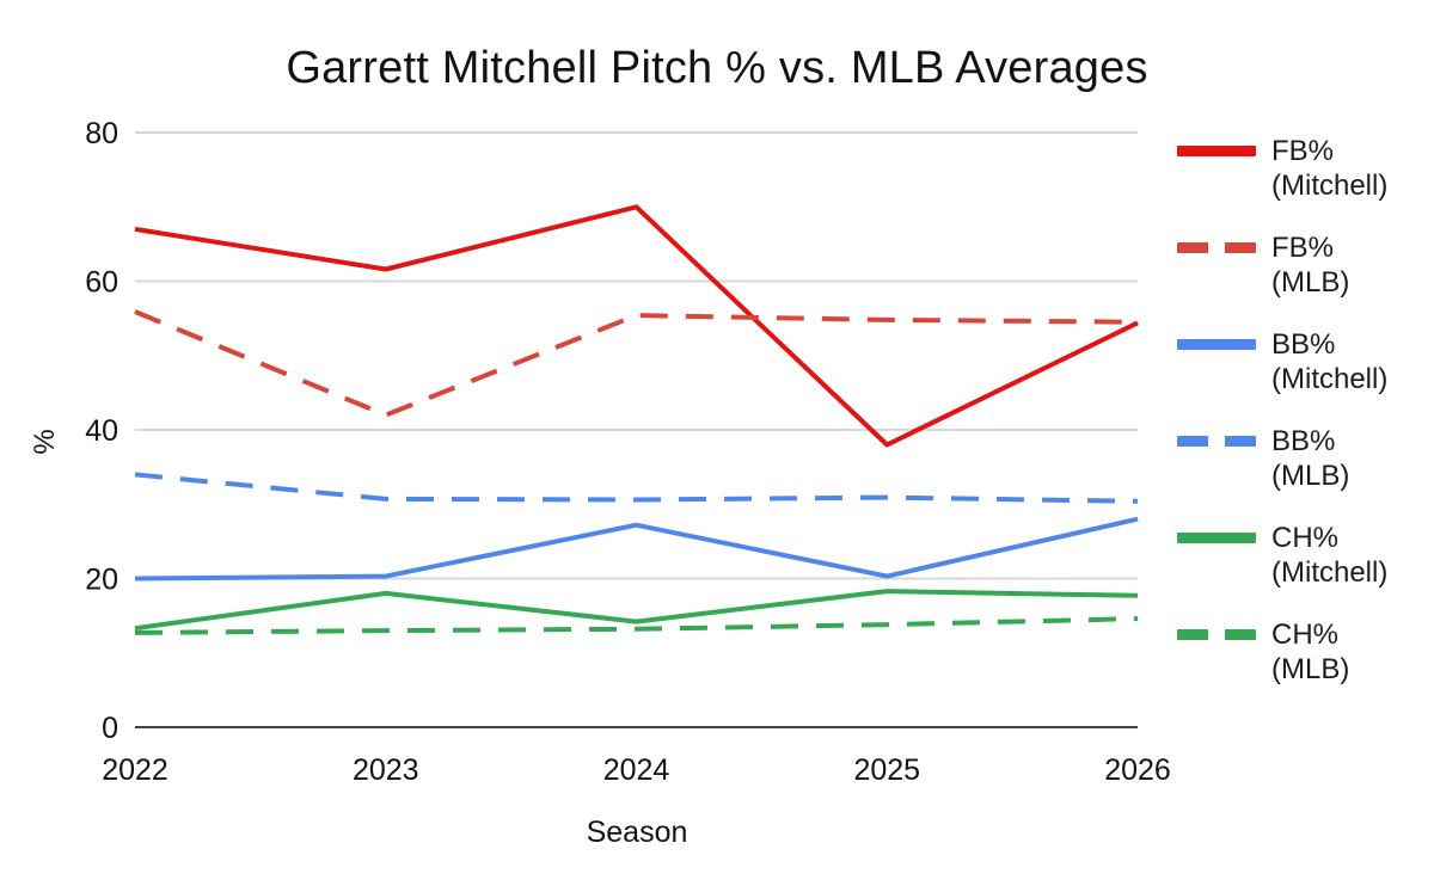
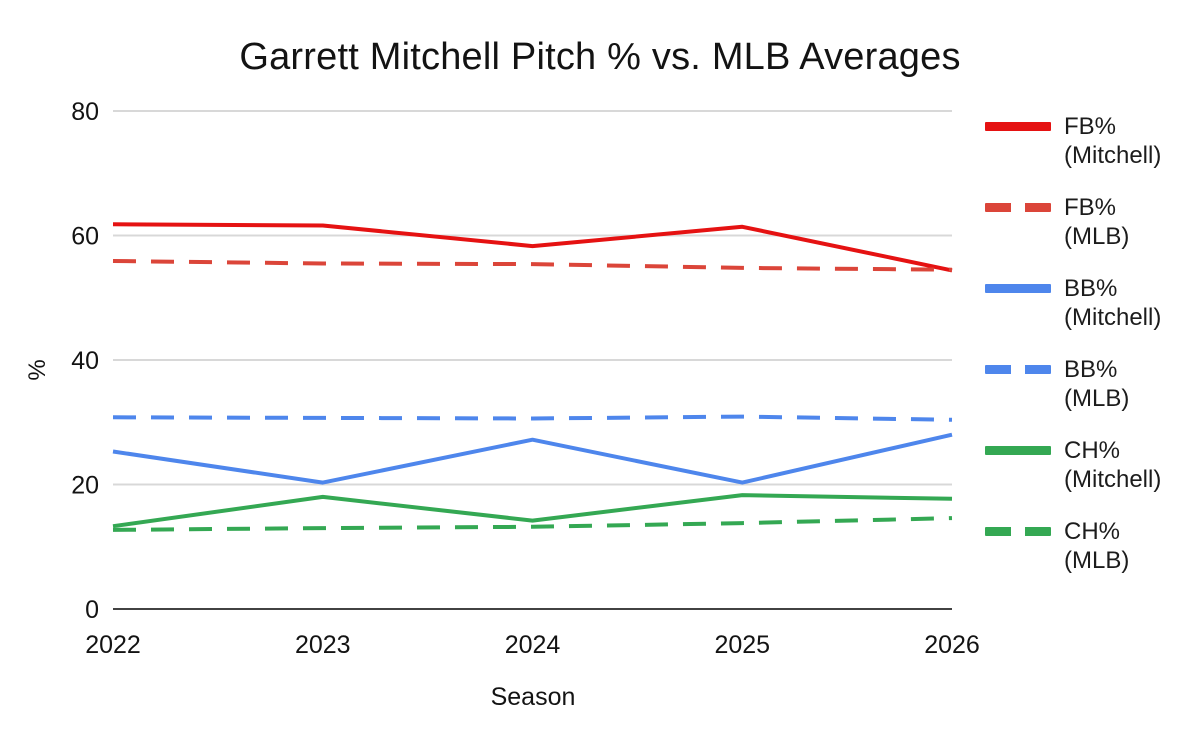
FB% (Mitchell)/2022: 67 -> 62
BB% (Mitchell)/2022: 20 -> 25
BB% (MLB)/2022: 34 -> 31
FB% (MLB)/2023: 42 -> 56
FB% (Mitchell)/2024: 70 -> 58
FB% (Mitchell)/2025: 38 -> 61
